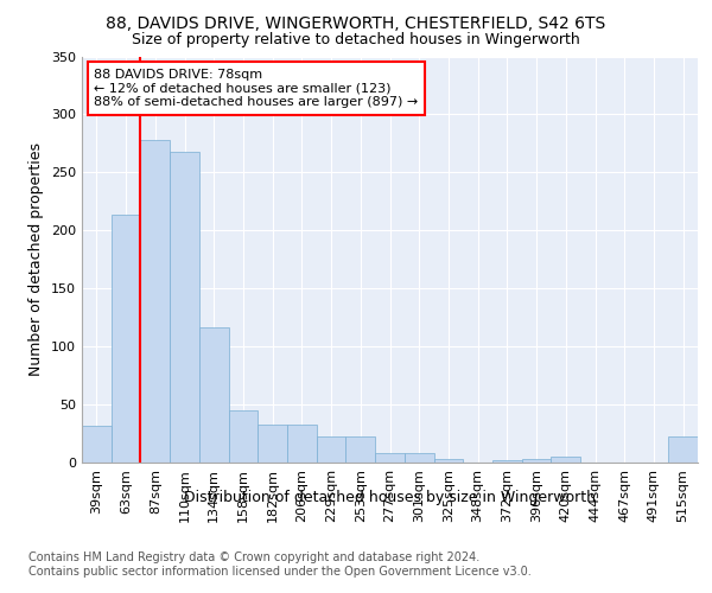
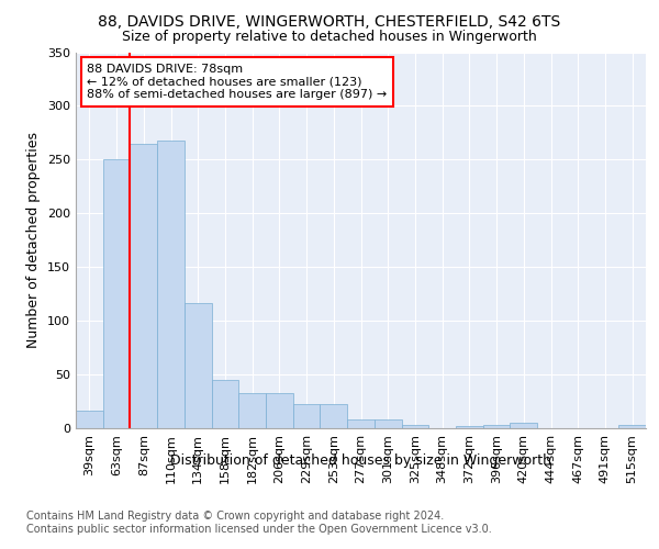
39sqm: 32 -> 16
63sqm: 214 -> 250
87sqm: 278 -> 265
515sqm: 22 -> 3
